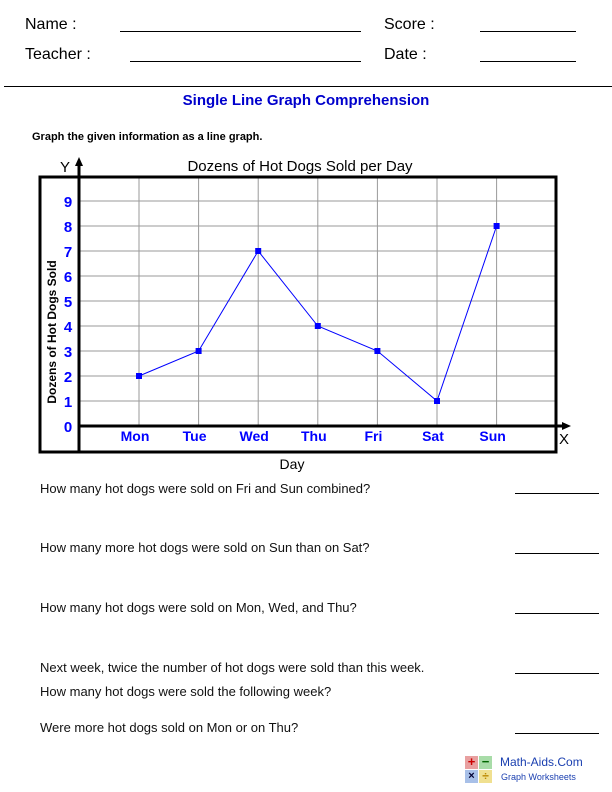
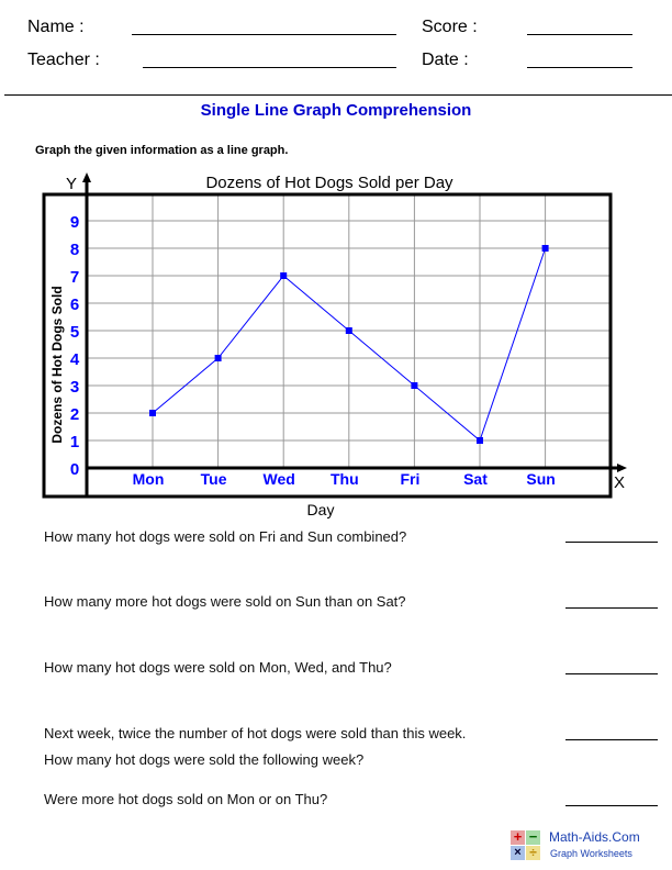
Tue: 3 -> 4
Thu: 4 -> 5
